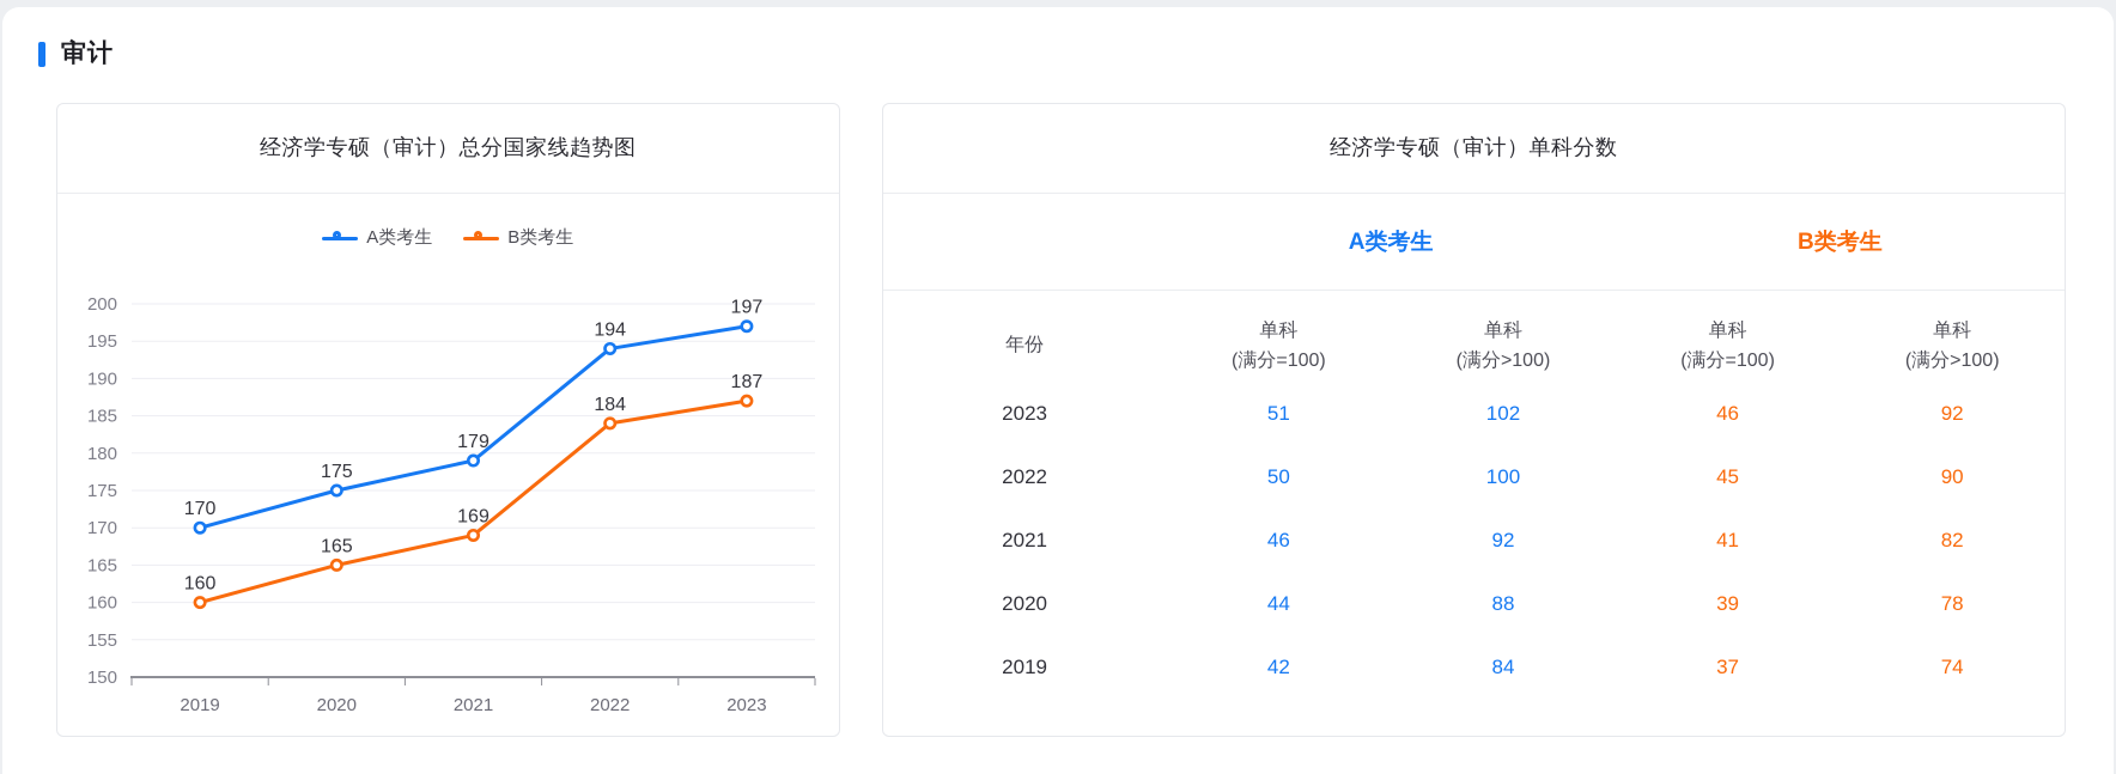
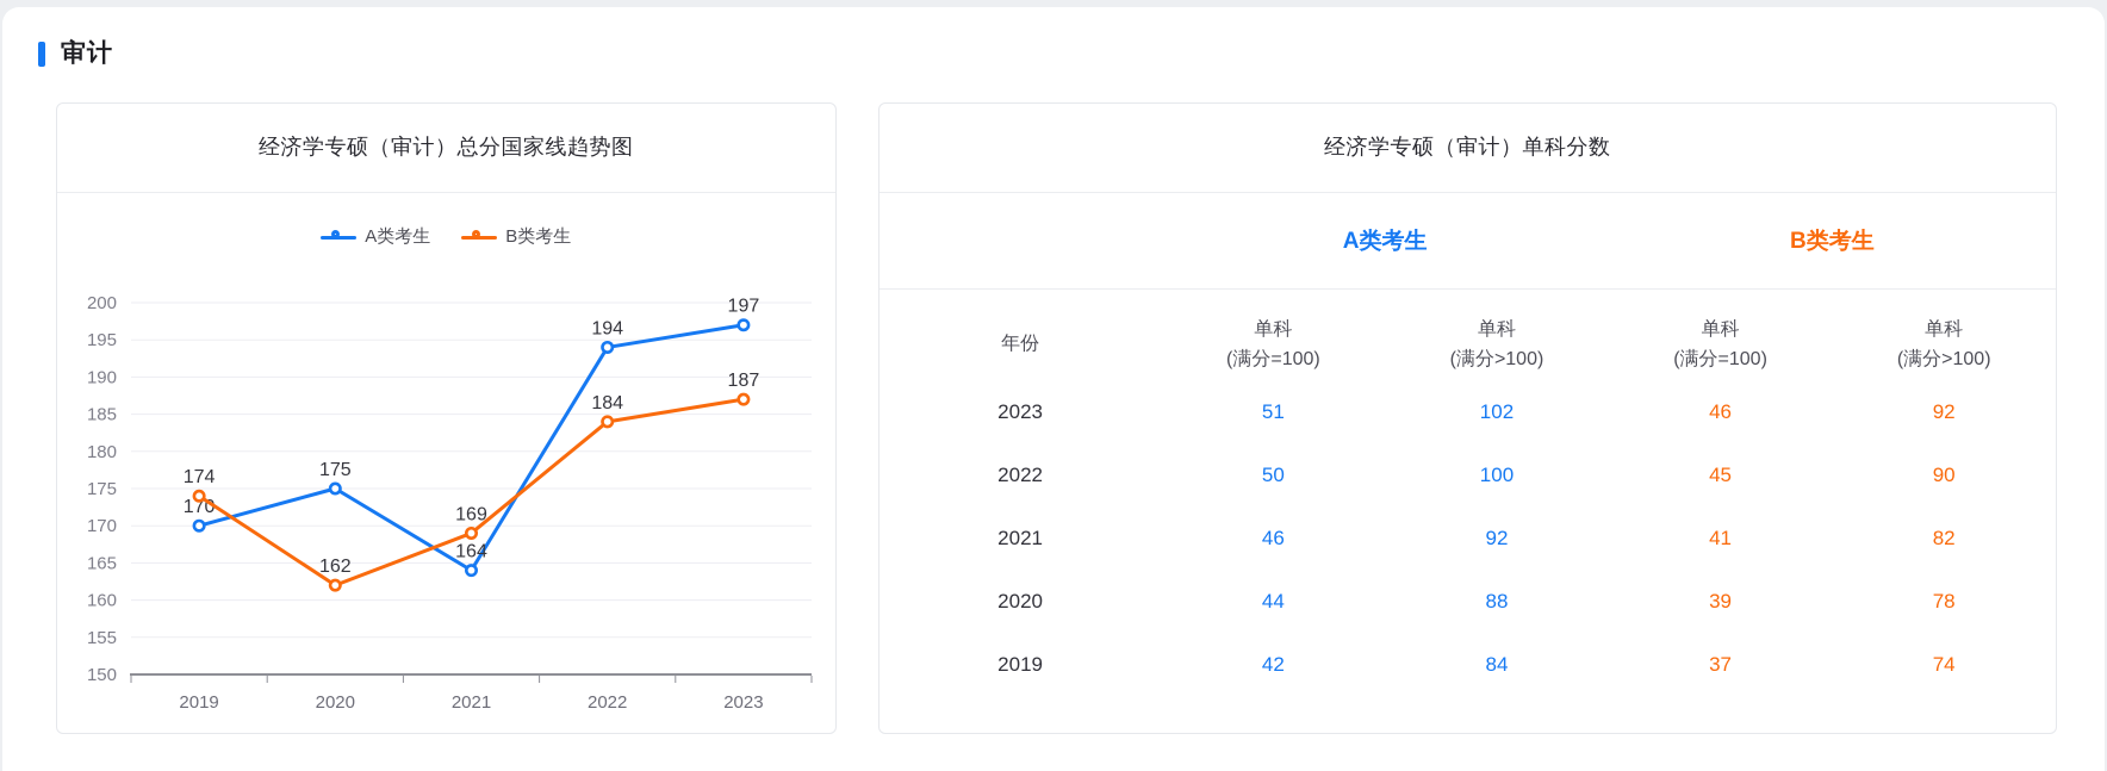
B类考生/2019: 160 -> 174
B类考生/2020: 165 -> 162
A类考生/2021: 179 -> 164
